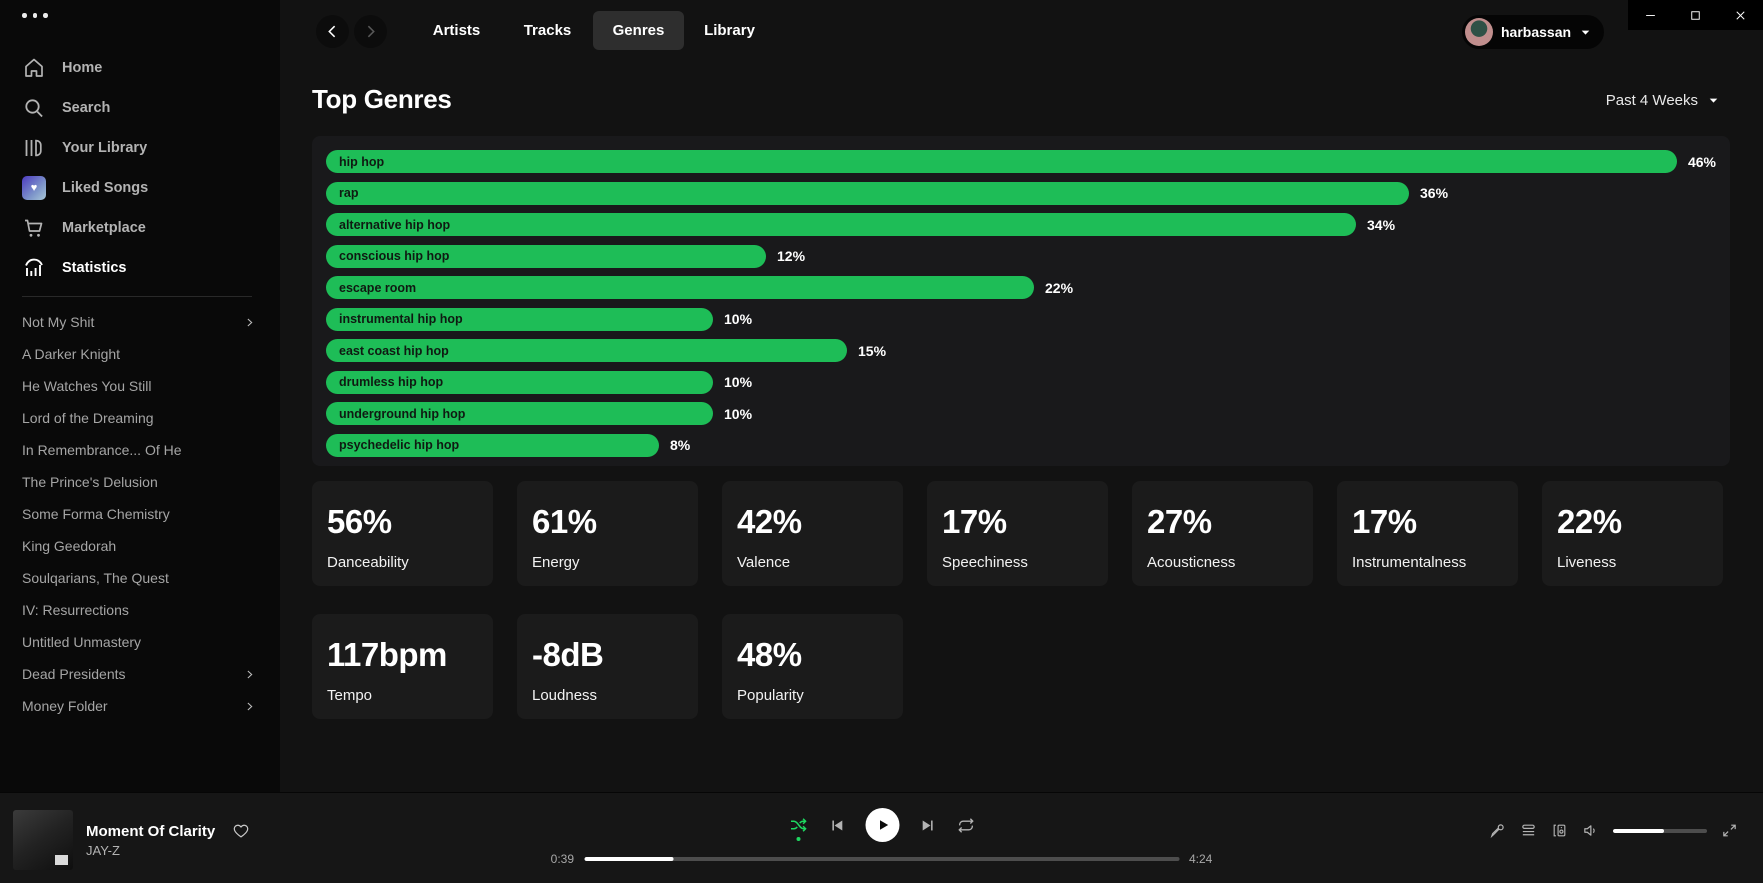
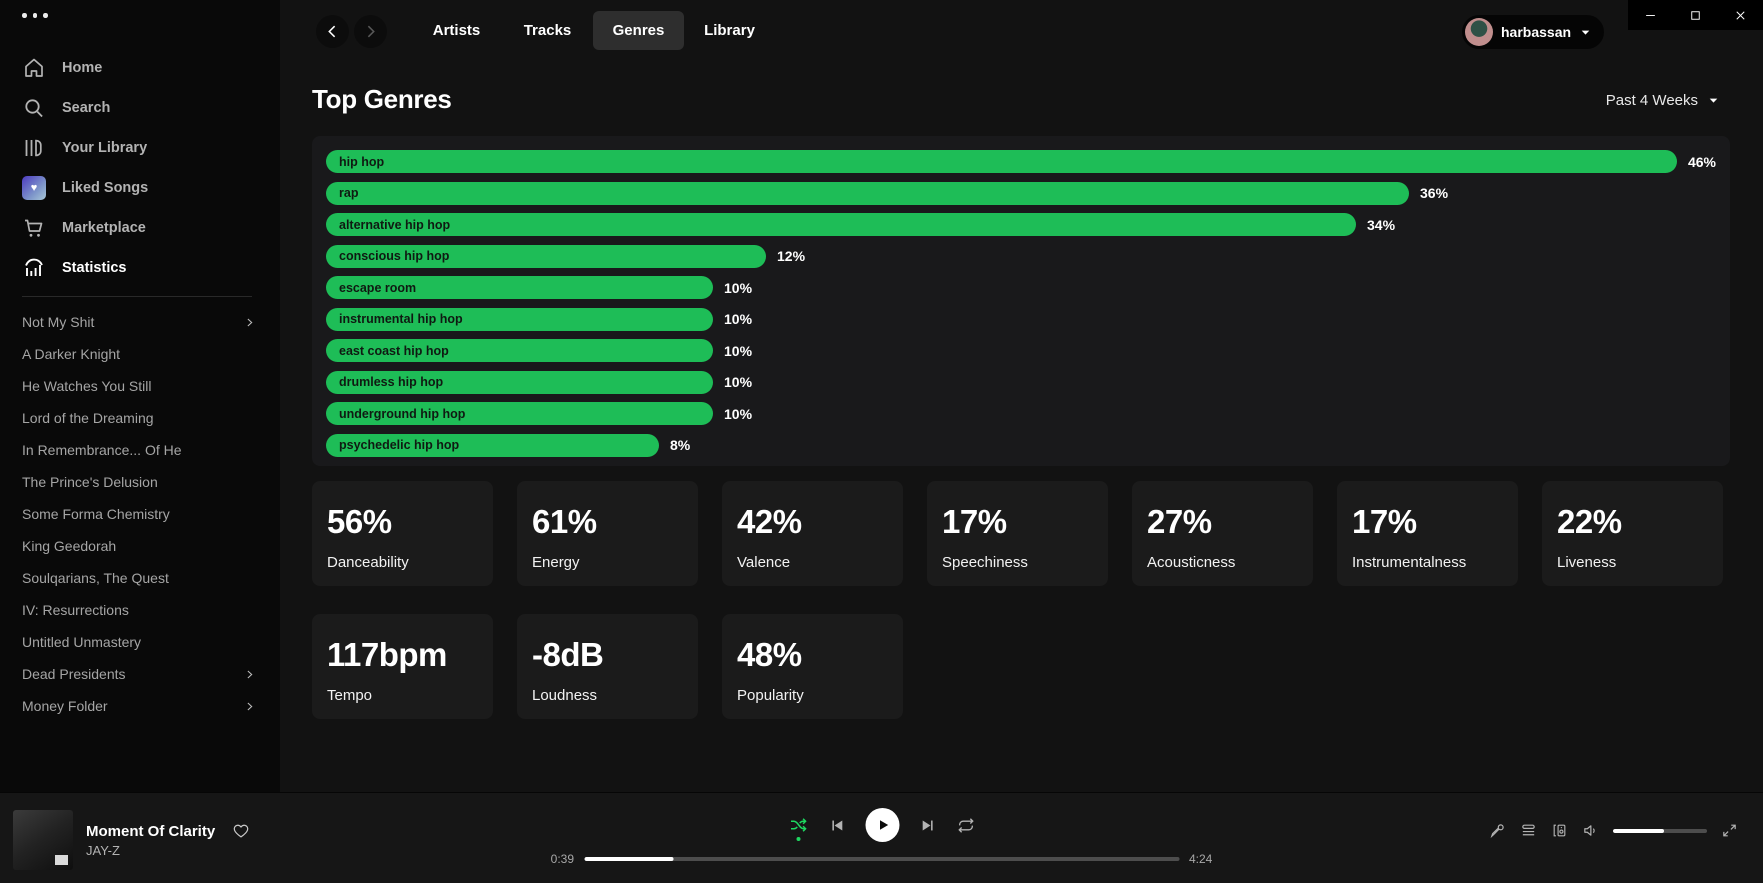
escape room: 22% -> 10%
east coast hip hop: 15% -> 10%
